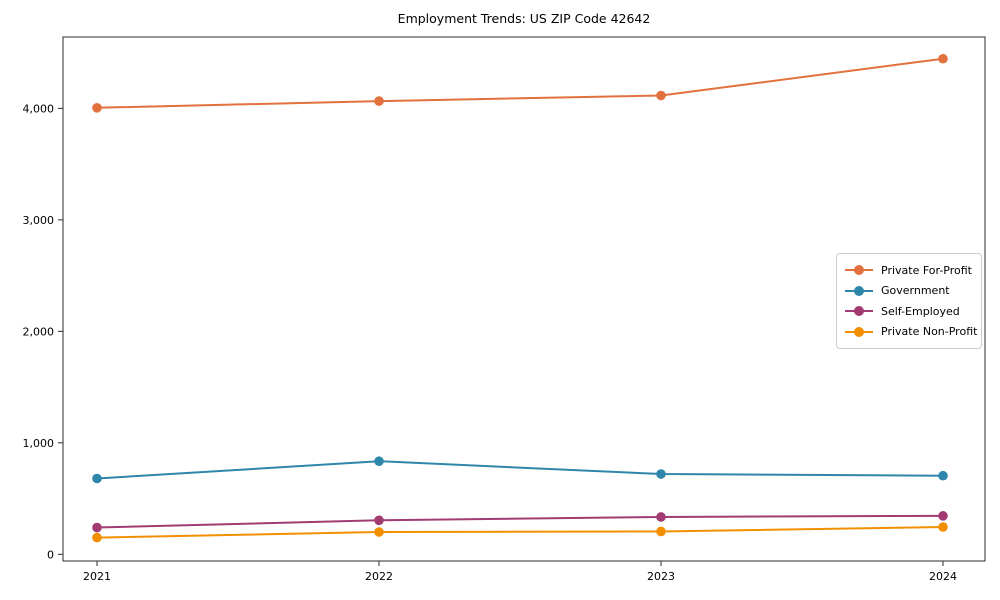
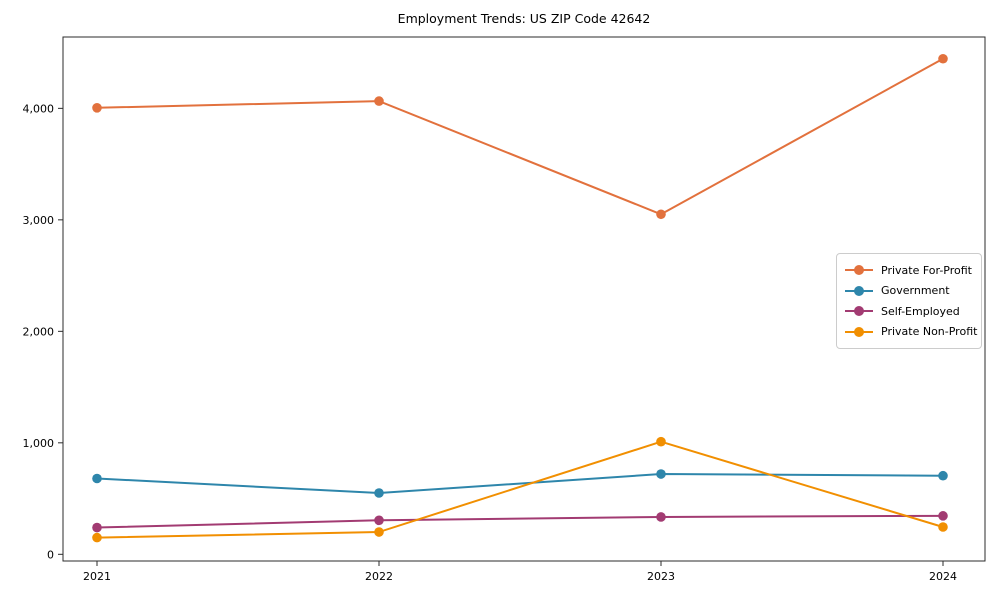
Government/2022: 840 -> 550
Private For-Profit/2023: 4120 -> 3050
Private Non-Profit/2023: 200 -> 1010
